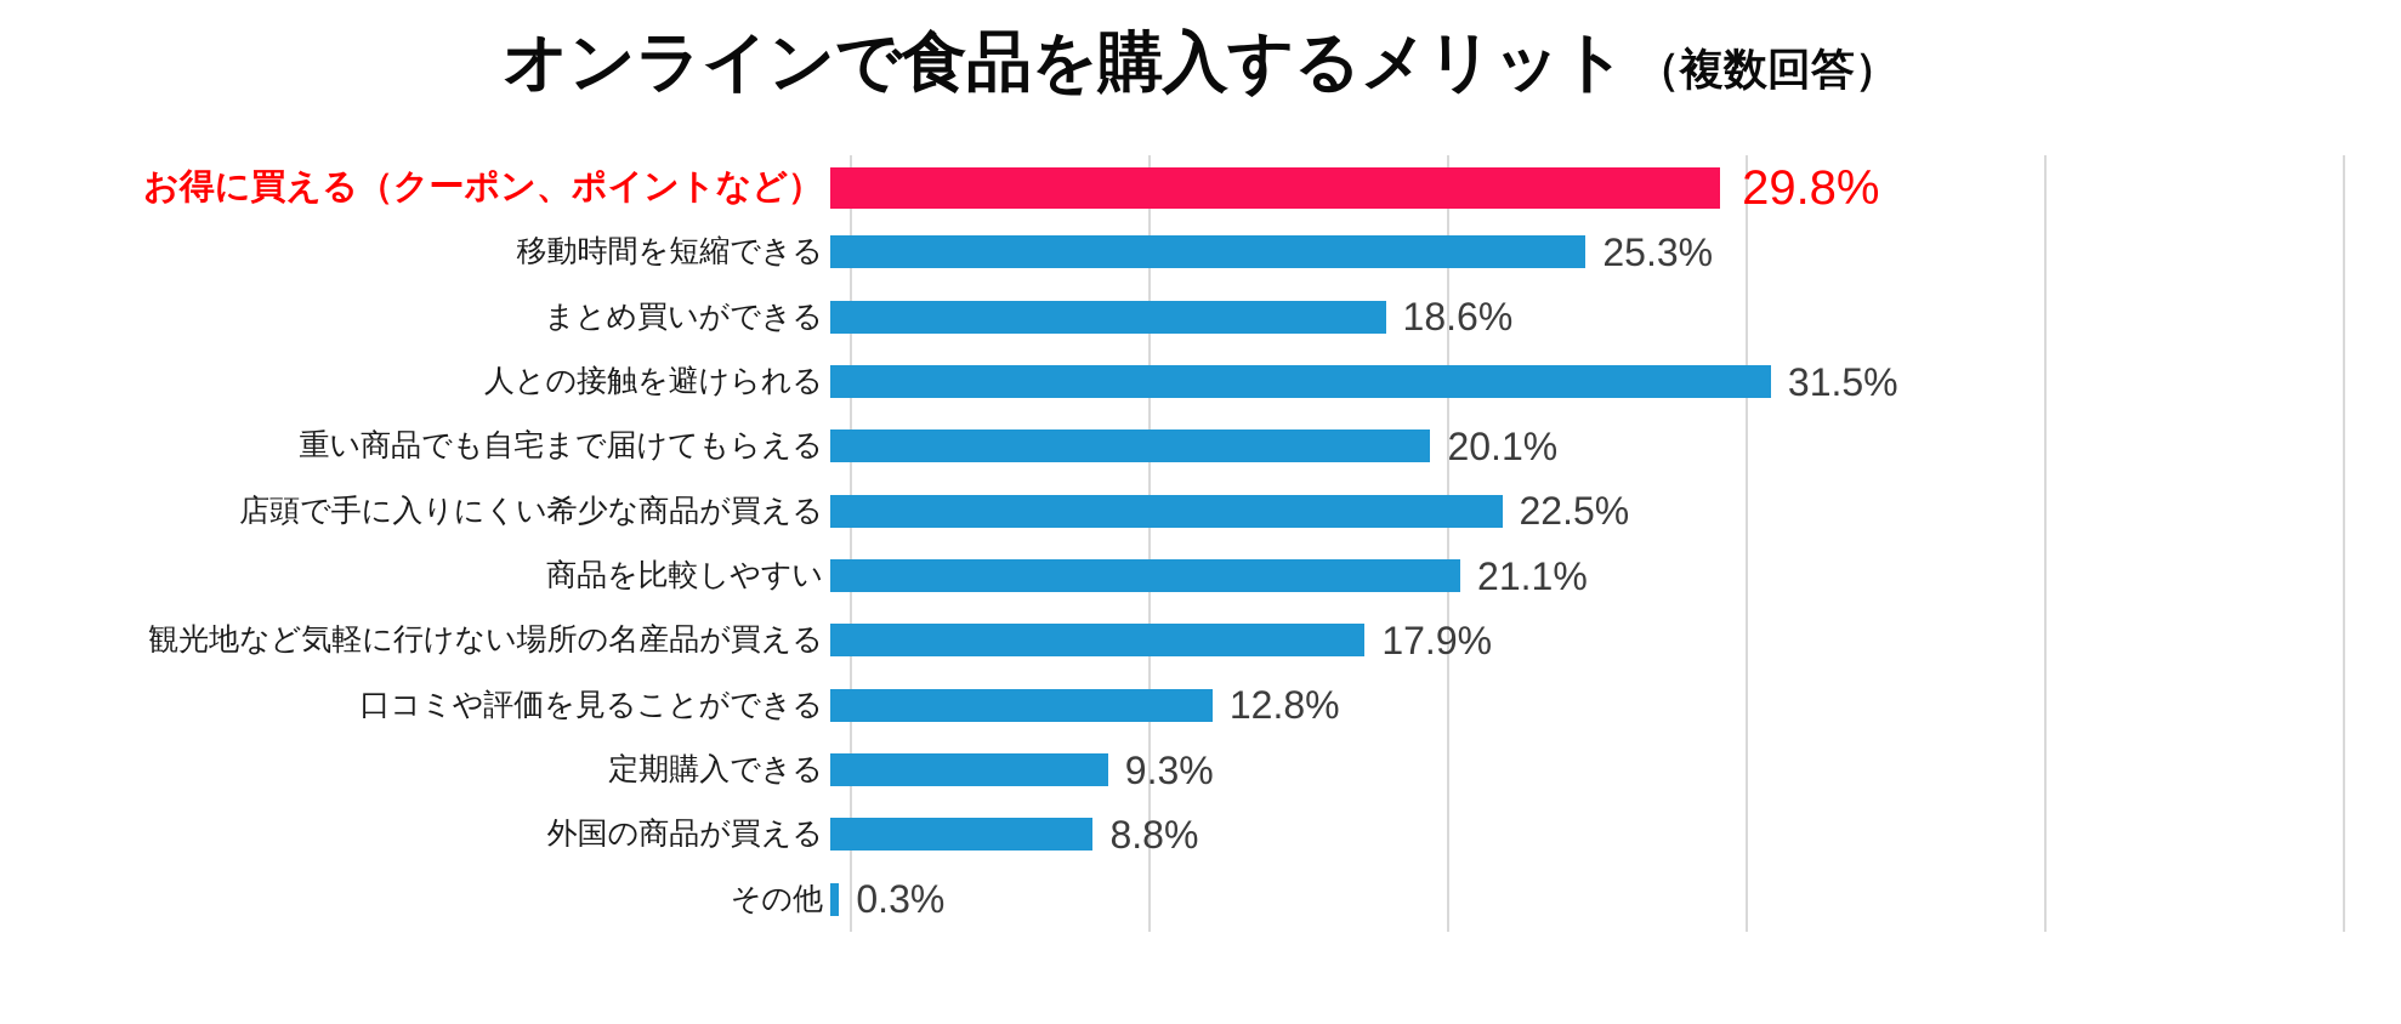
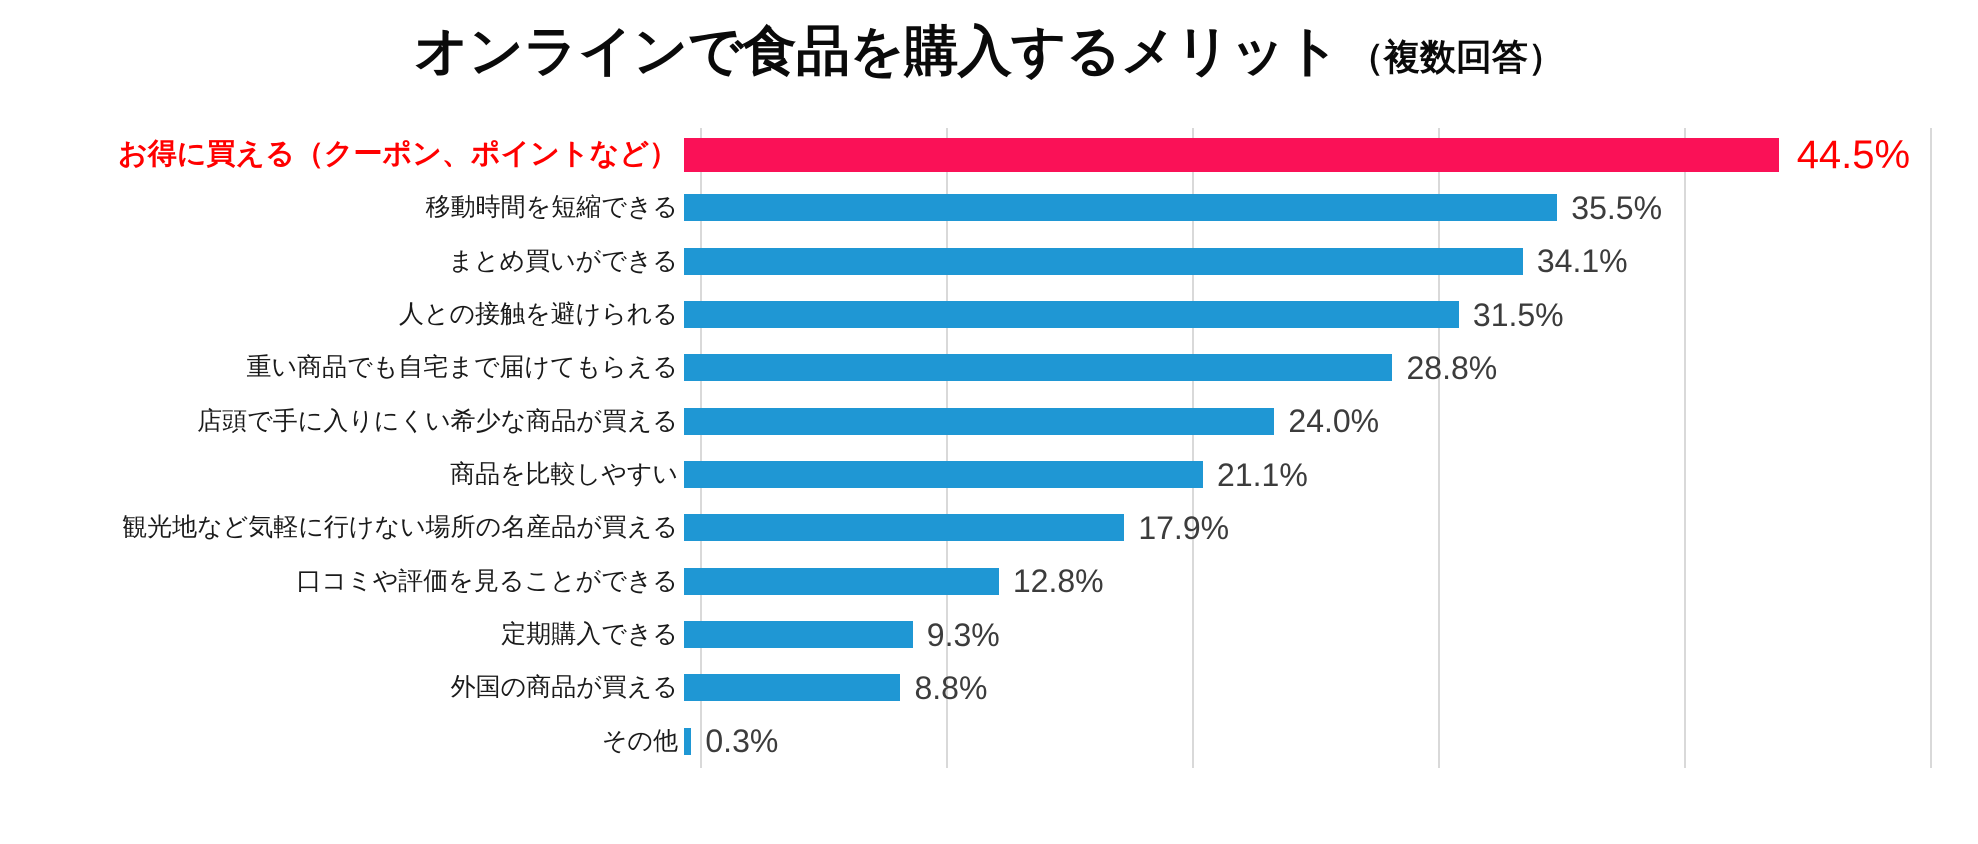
お得に買える（クーポン、ポイントなど）: 29.8% -> 44.5%
移動時間を短縮できる: 25.3% -> 35.5%
まとめ買いができる: 18.6% -> 34.1%
重い商品でも自宅まで届けてもらえる: 20.1% -> 28.8%
店頭で手に入りにくい希少な商品が買える: 22.5% -> 24.0%
